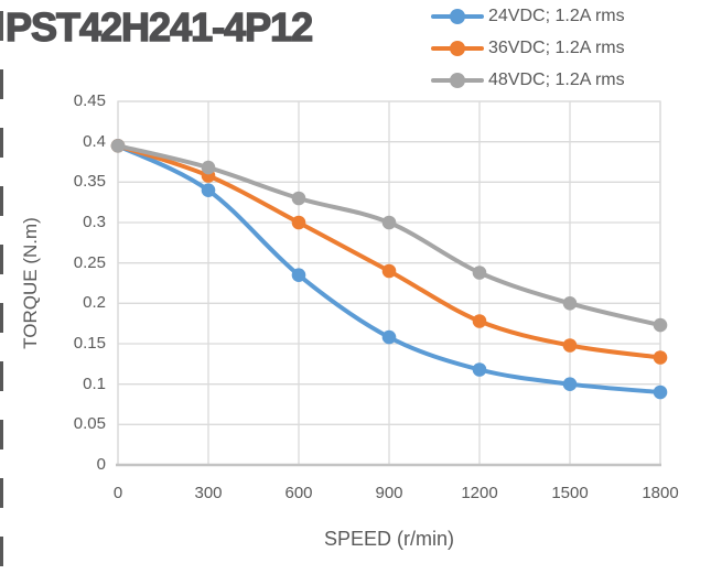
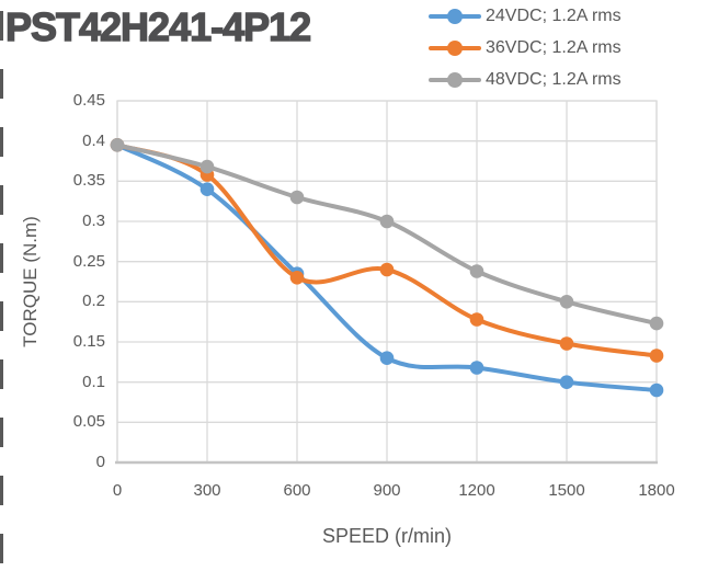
36VDC; 1.2A rms/600: 0.30 -> 0.23
24VDC; 1.2A rms/900: 0.16 -> 0.13
